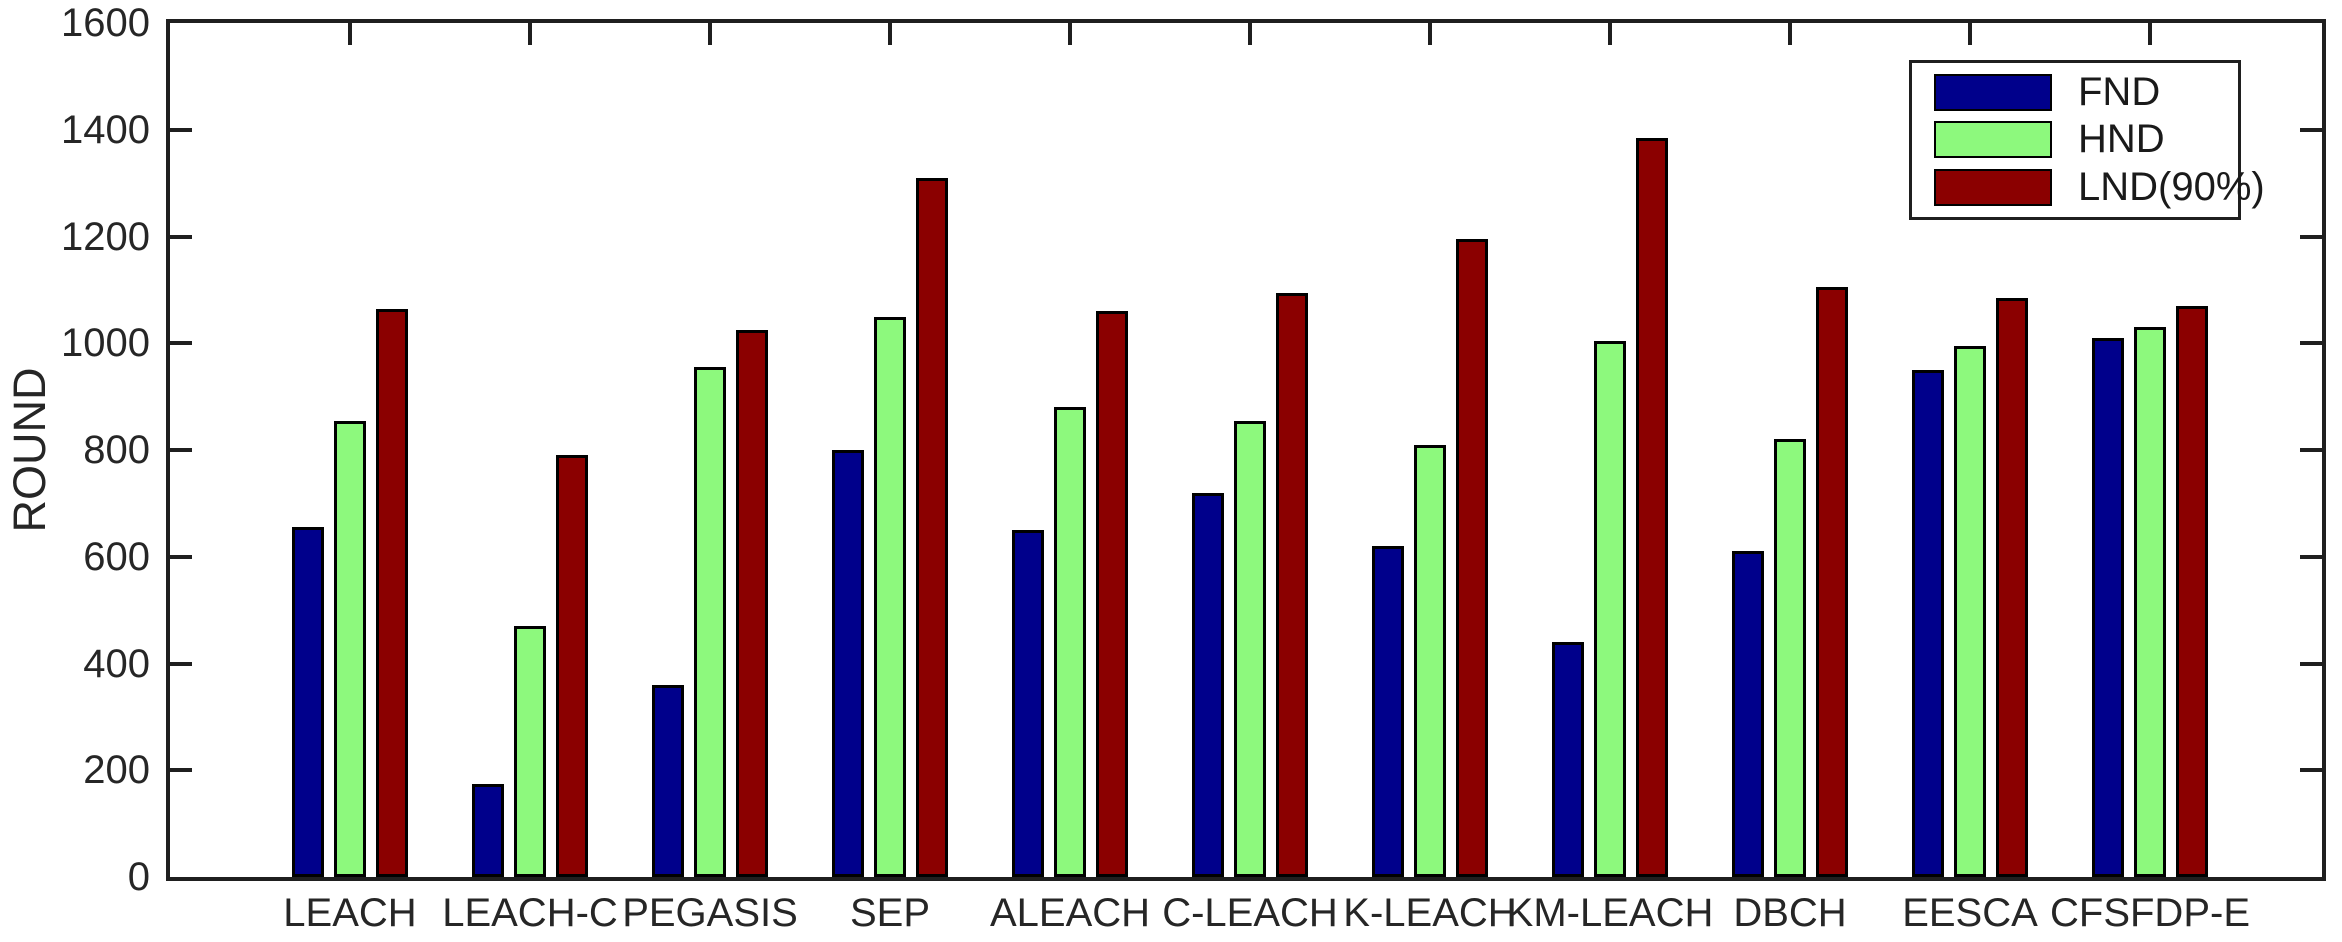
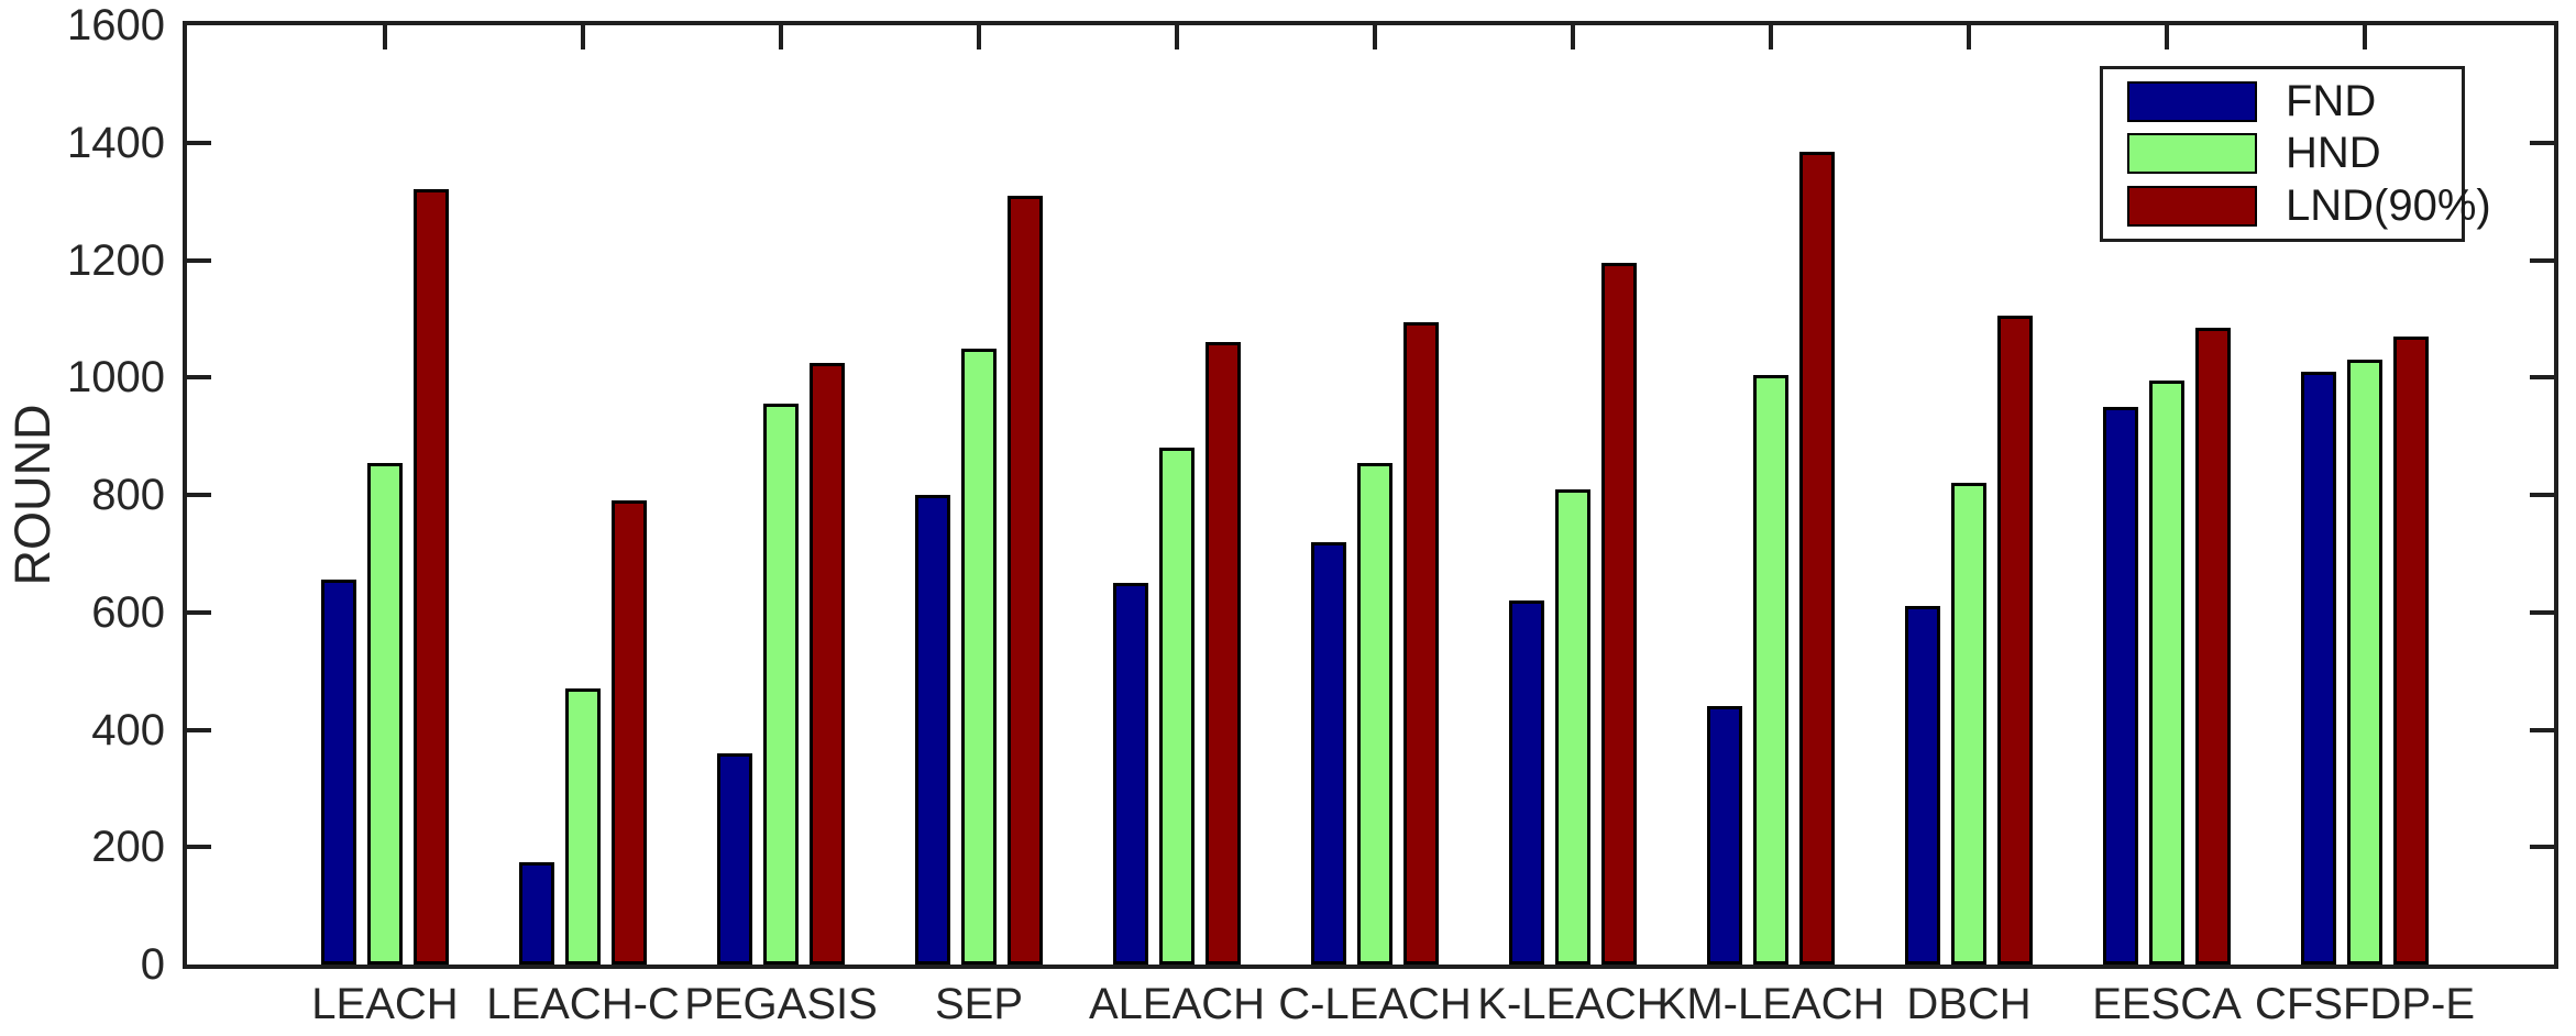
LND(90%)/LEACH: 1060 -> 1320
